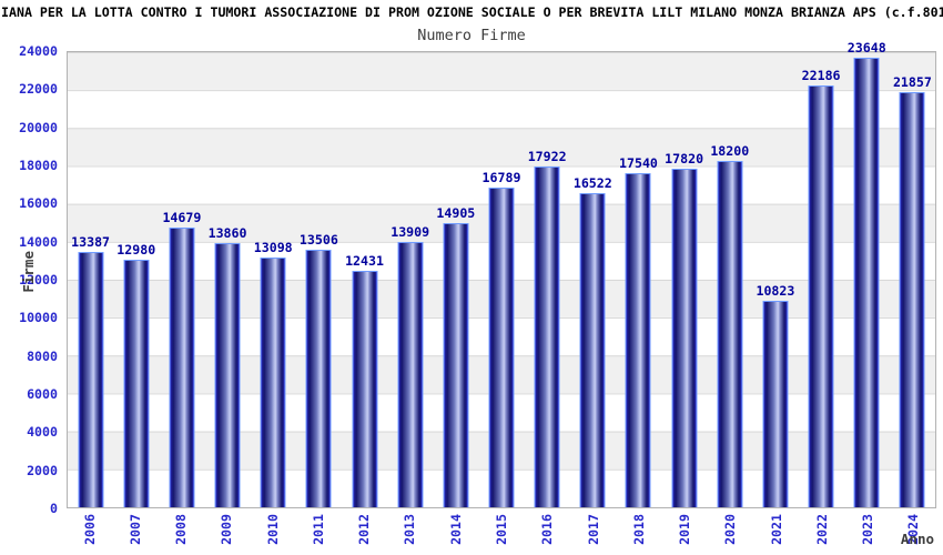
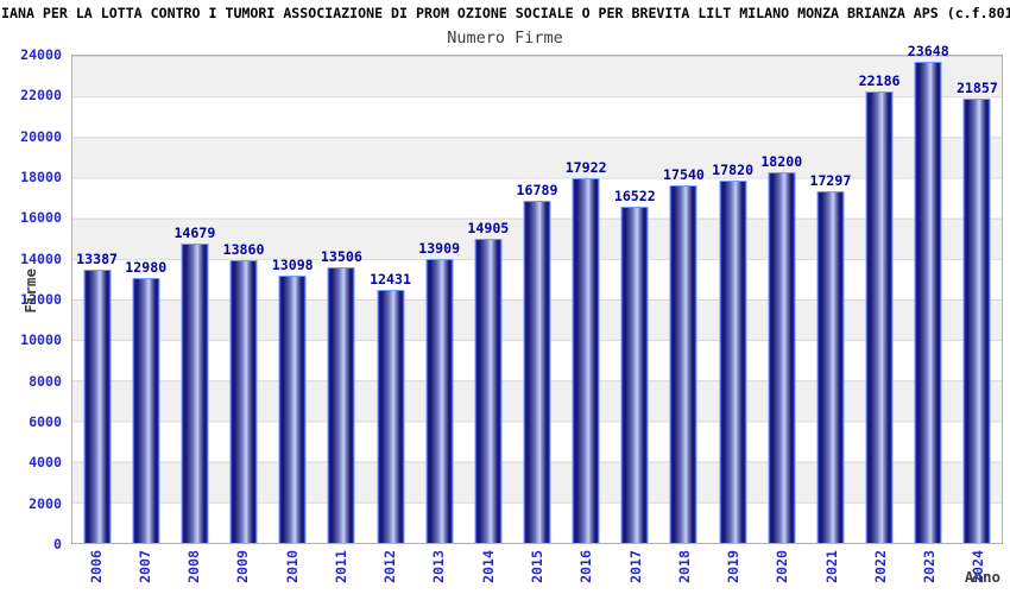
2021: 10823 -> 17297
